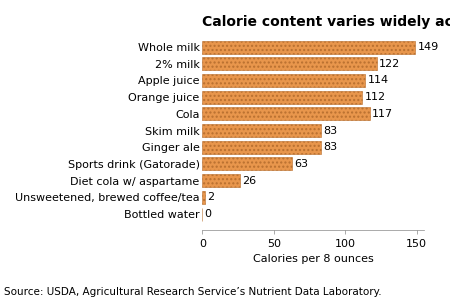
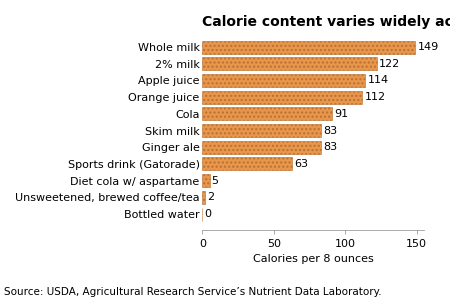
Cola: 117 -> 91
Diet cola w/ aspartame: 26 -> 5
